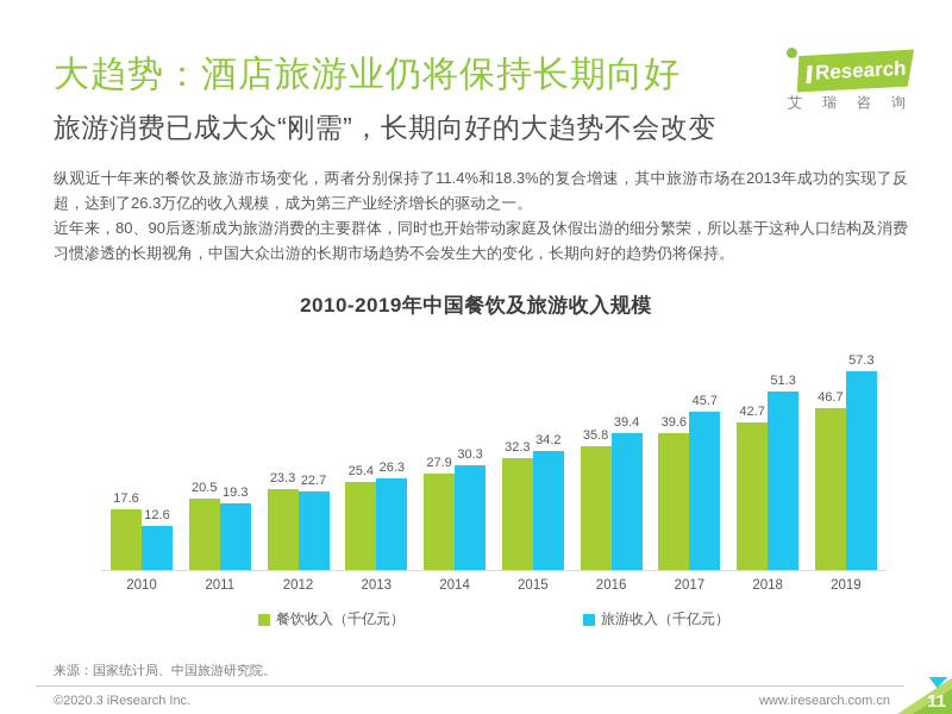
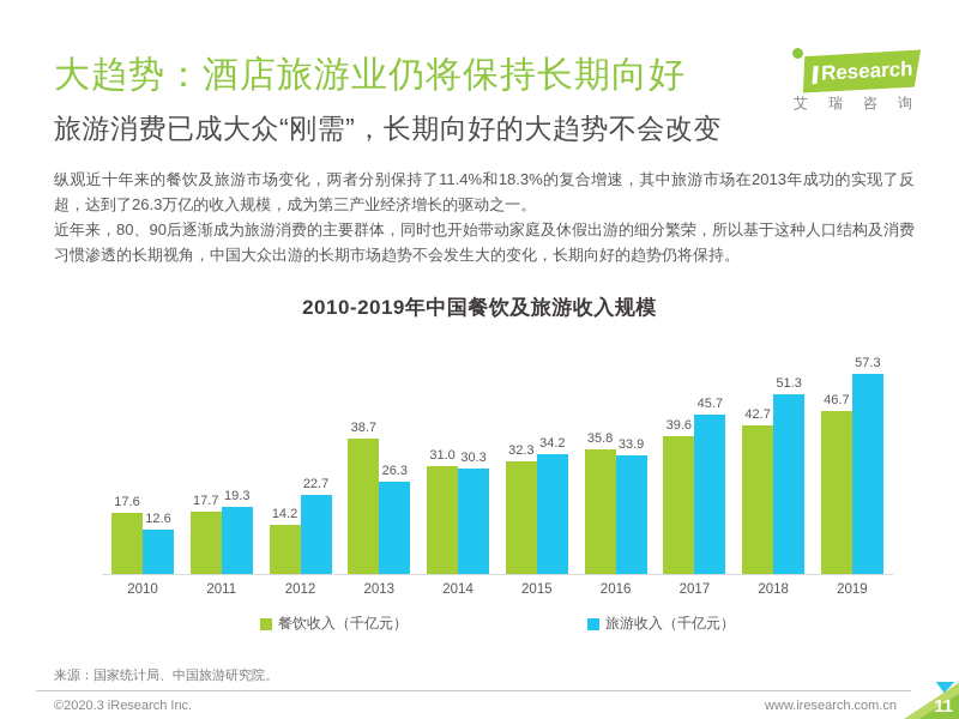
餐饮收入（千亿元）/2011: 20.5 -> 17.7
餐饮收入（千亿元）/2012: 23.3 -> 14.2
餐饮收入（千亿元）/2013: 25.4 -> 38.7
餐饮收入（千亿元）/2014: 27.9 -> 31.0
旅游收入（千亿元）/2016: 39.4 -> 33.9
